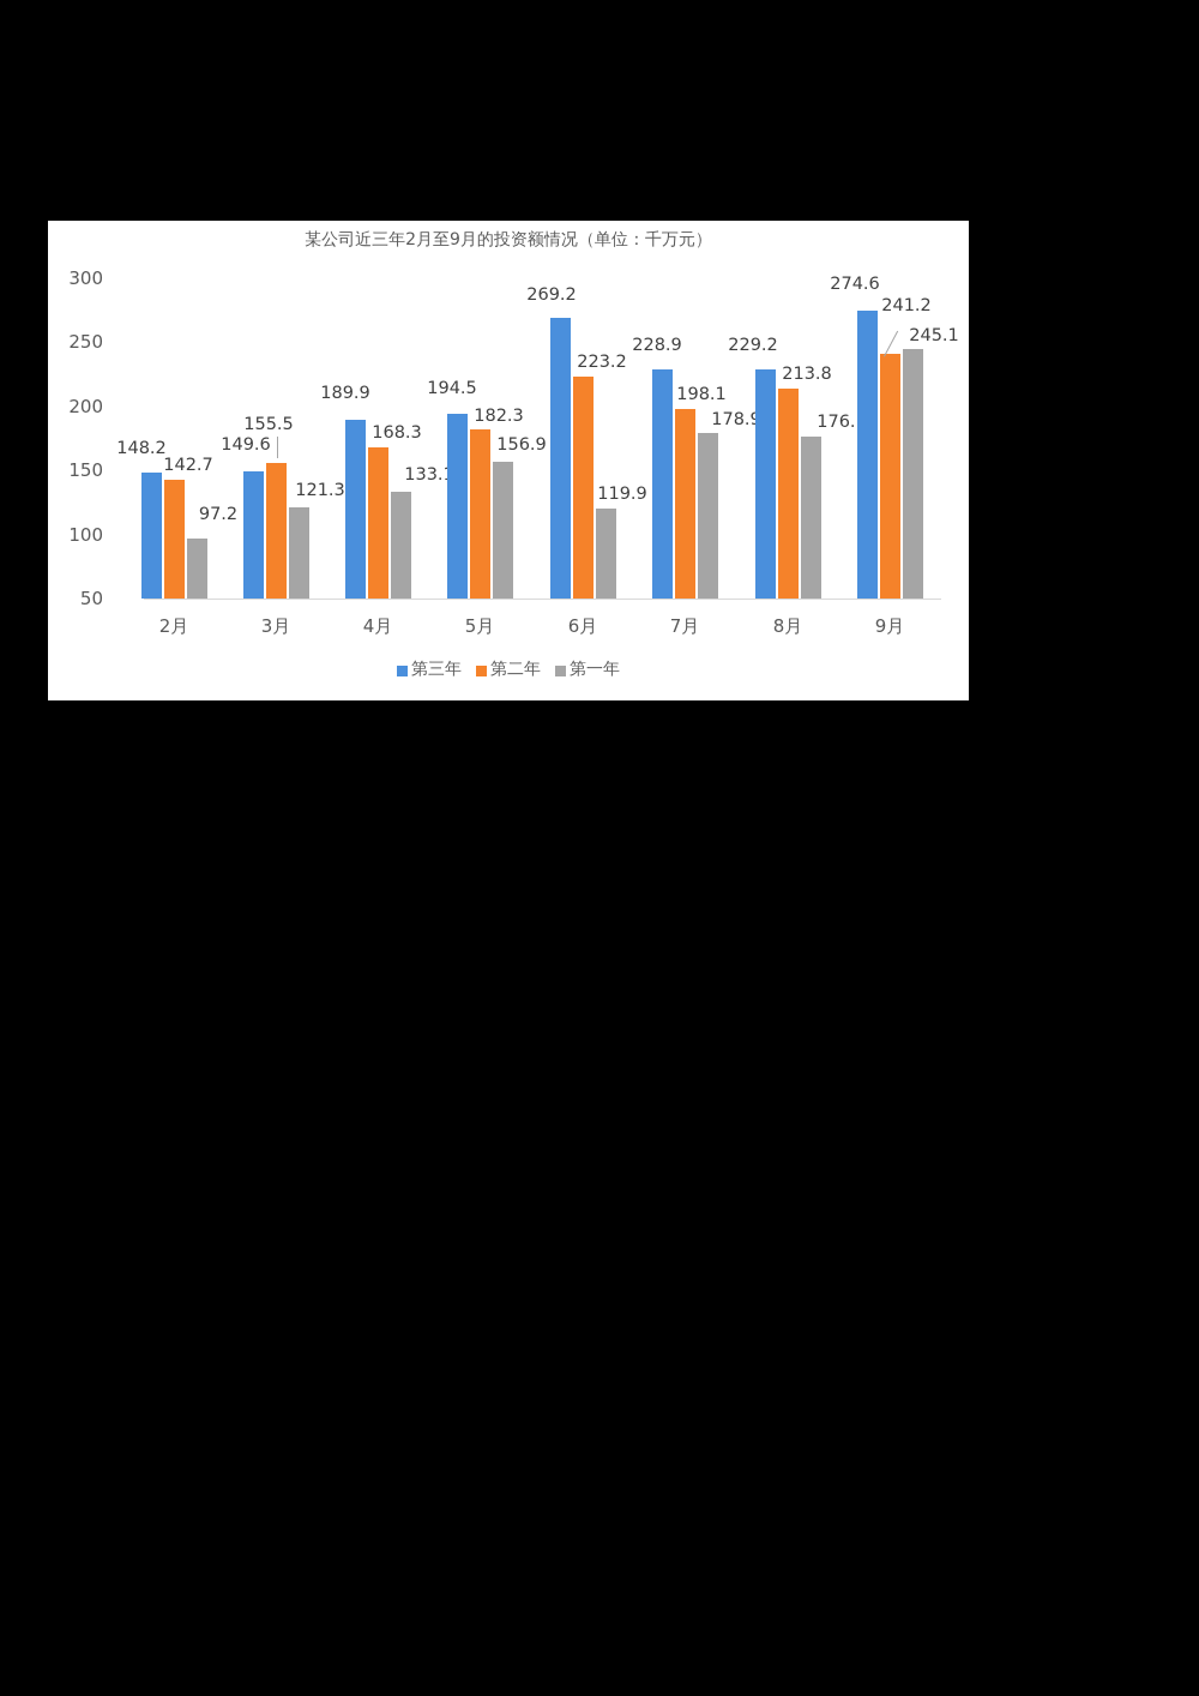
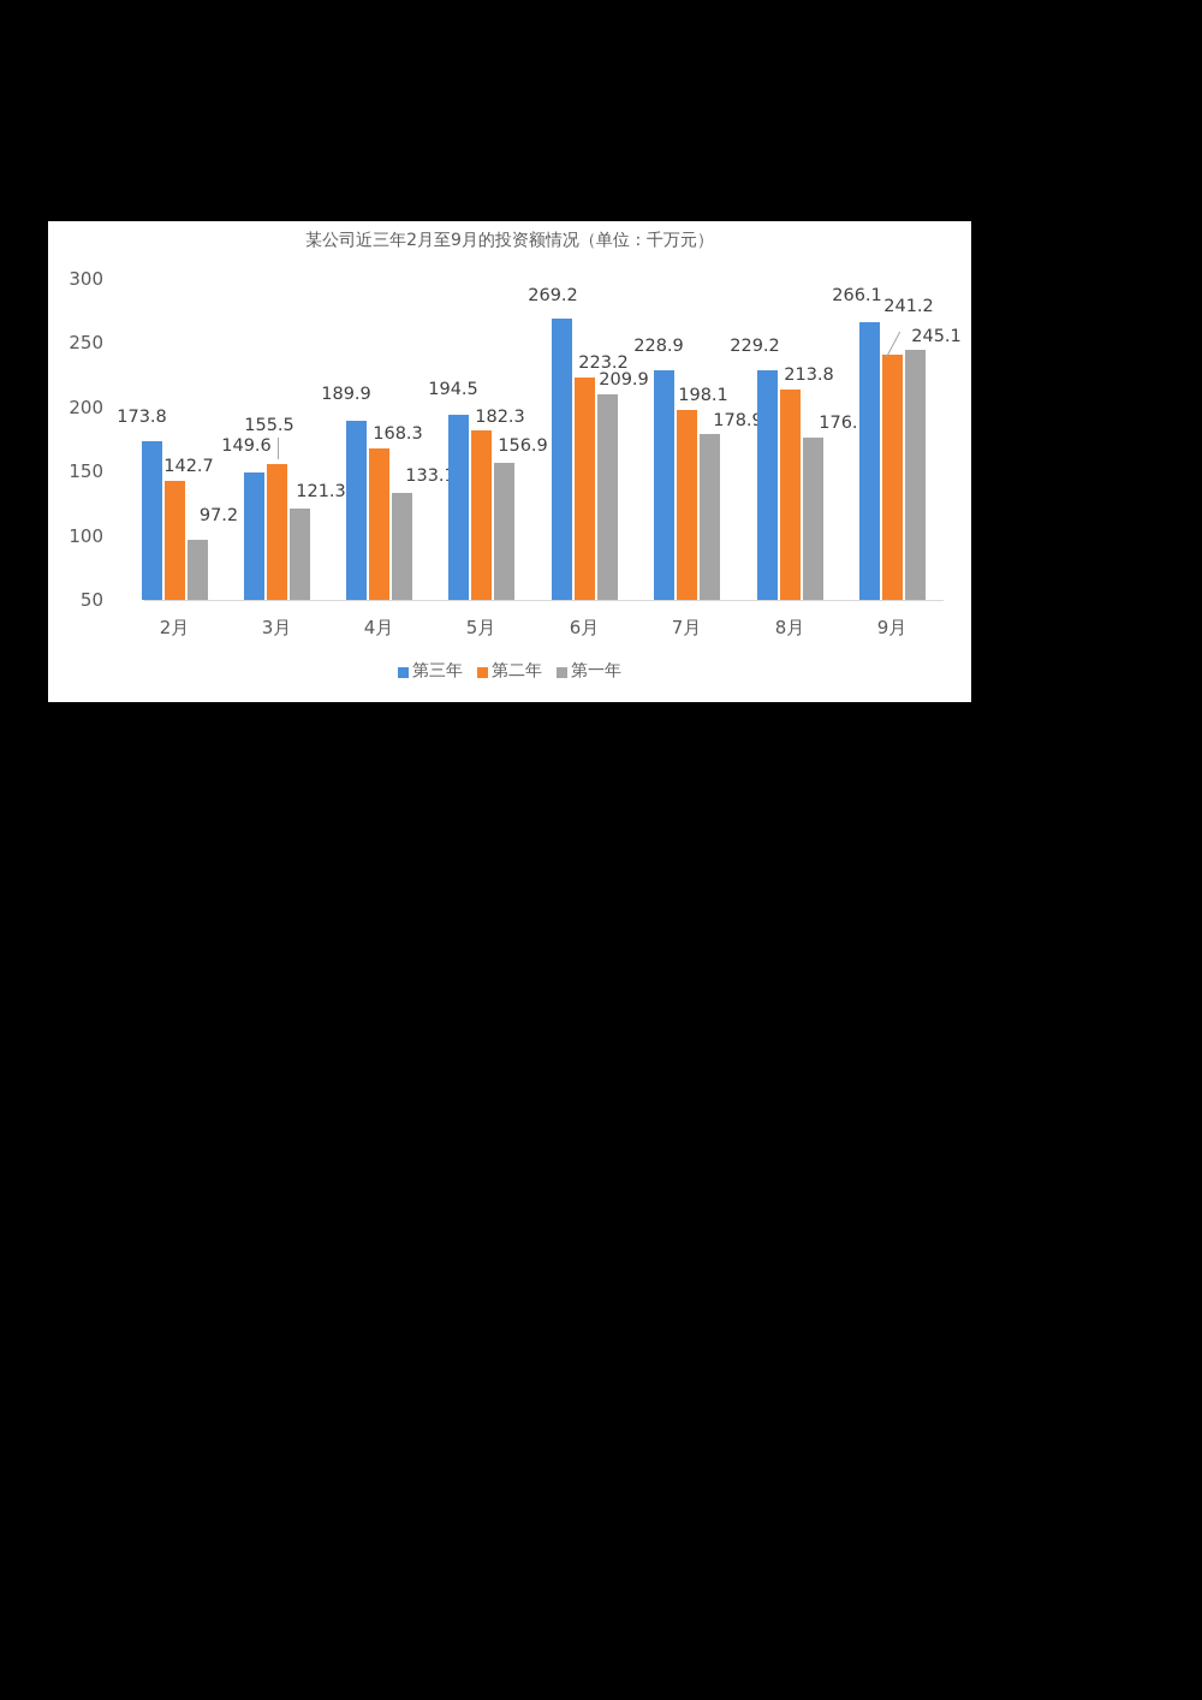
第三年/2月: 148.2 -> 173.8
第一年/6月: 119.9 -> 209.9
第三年/9月: 274.6 -> 266.1
